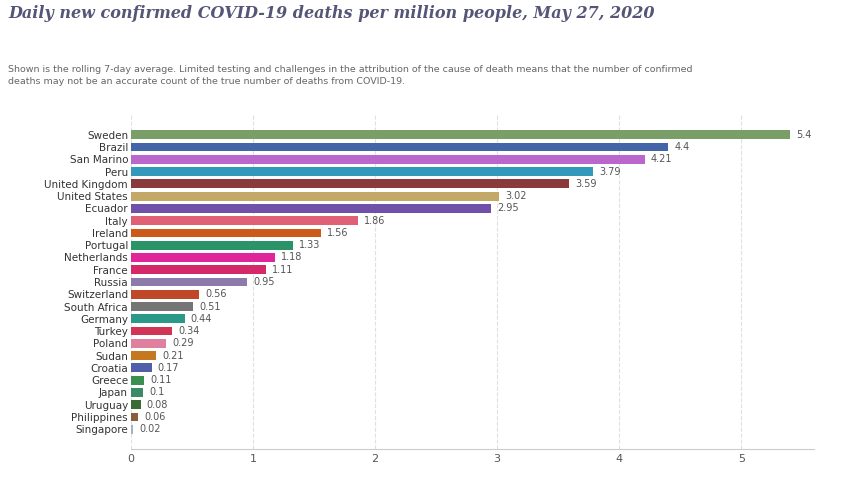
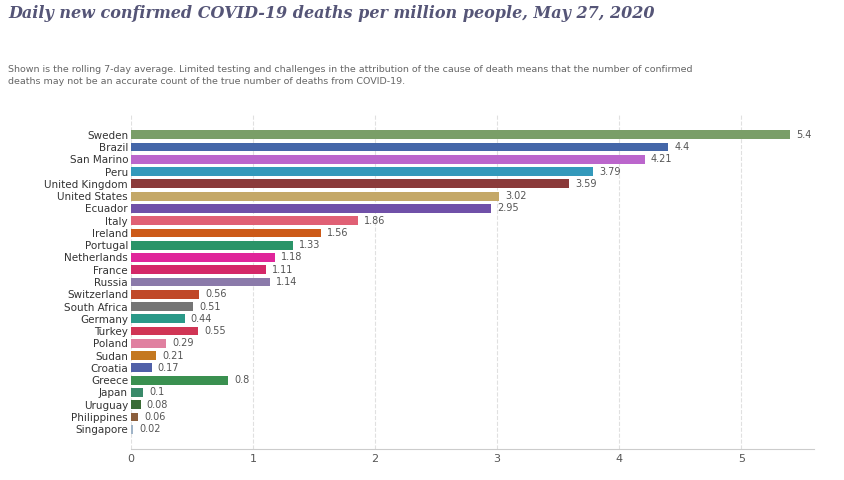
Russia: 0.95 -> 1.14
Turkey: 0.34 -> 0.55
Greece: 0.11 -> 0.8
